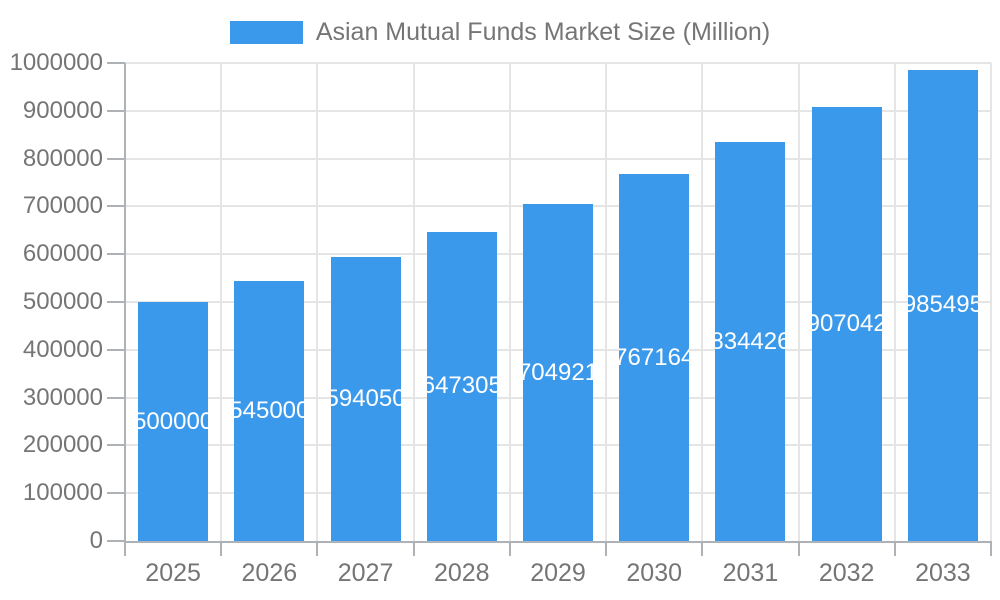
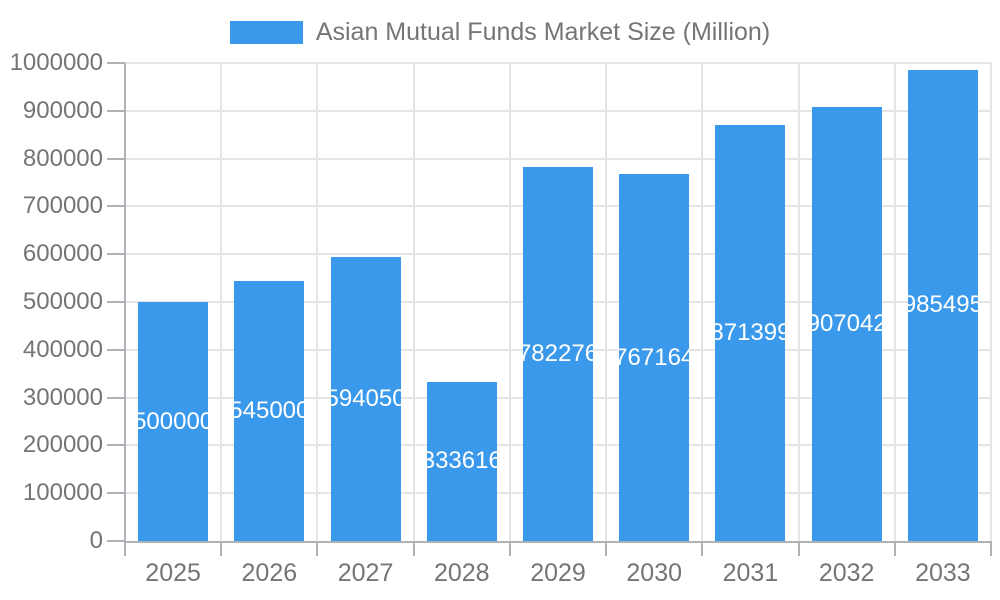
2028: 647305 -> 333616
2029: 704921 -> 782276
2031: 834426 -> 871399
